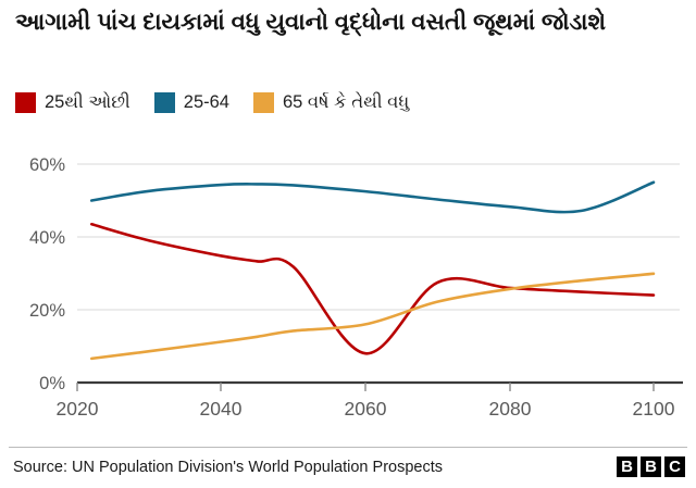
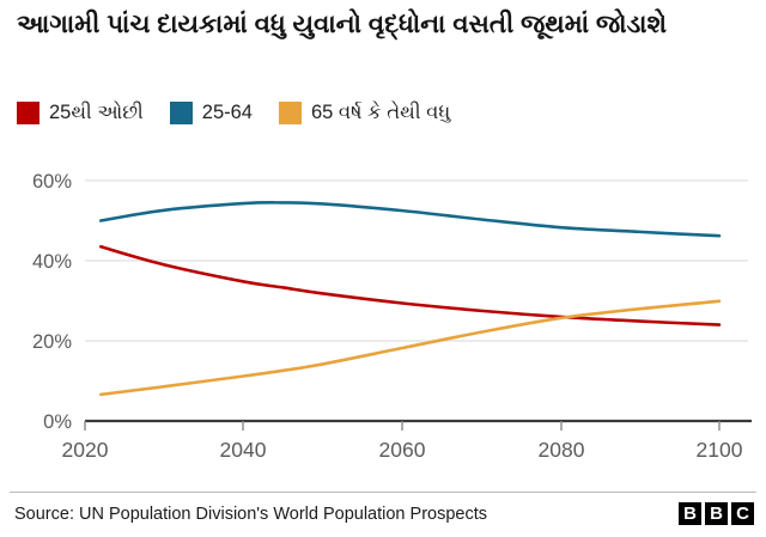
25થી ઓછી/2060: 8% -> 29%
65 વર્ષ કે તેથી વધુ/2060: 16% -> 18%
25-64/2100: 55% -> 46%
